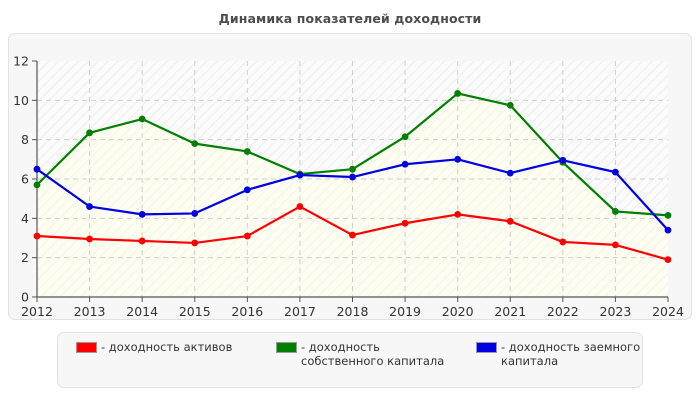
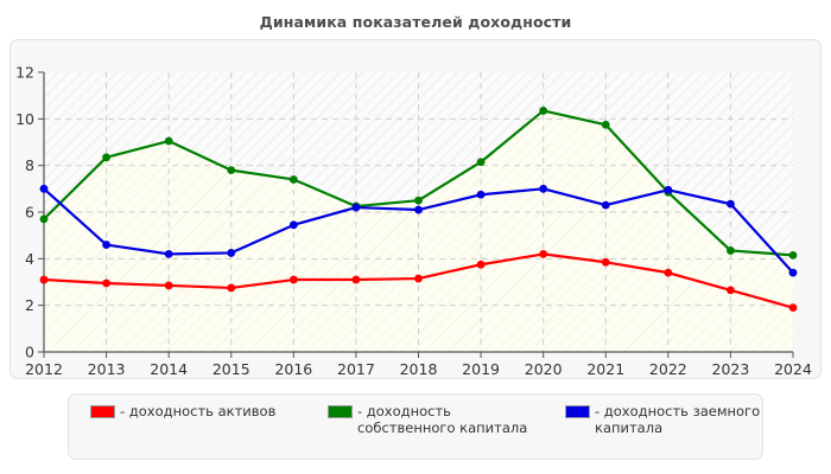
- доходность заемного капитала/2012: 6.5 -> 7.0
- доходность активов/2017: 4.6 -> 3.1
- доходность активов/2022: 2.8 -> 3.4
